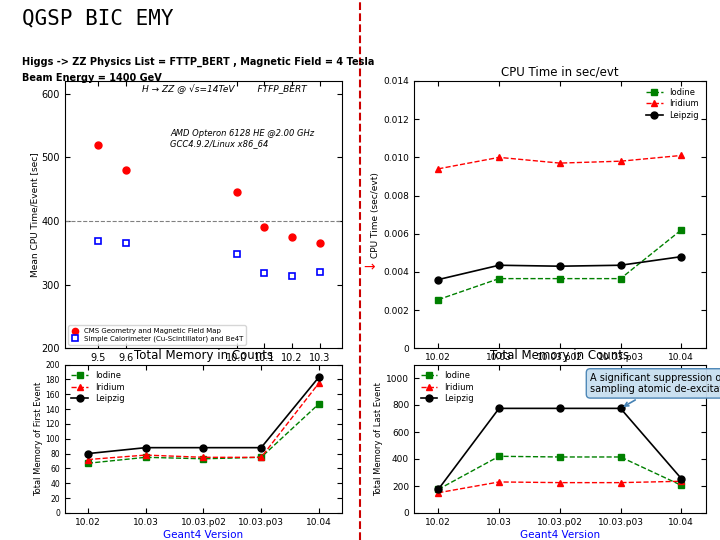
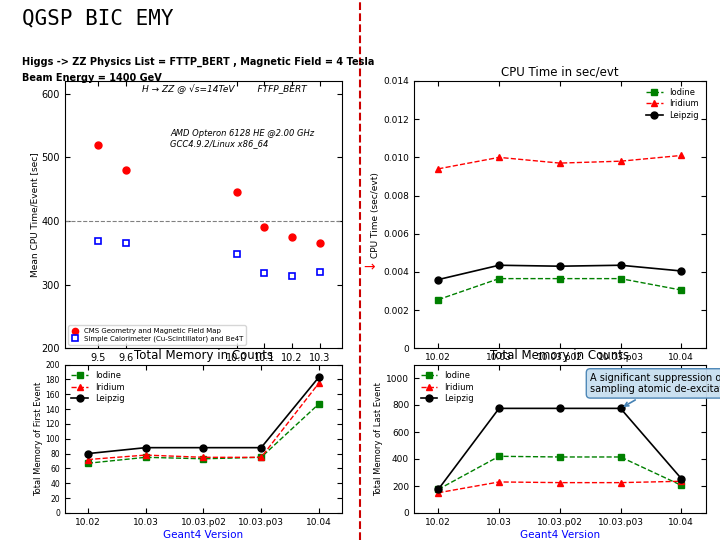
CPU Time in sec/evt/Iodine/10.04: 0.0062 -> 0.0031
CPU Time in sec/evt/Leipzig/10.04: 0.0048 -> 0.0040
